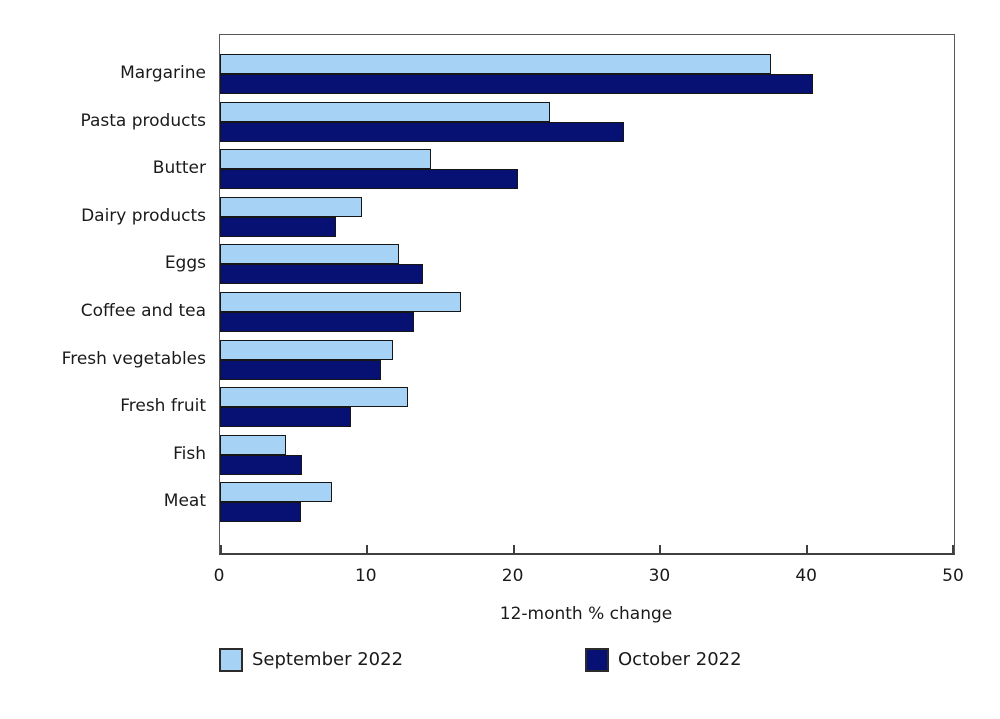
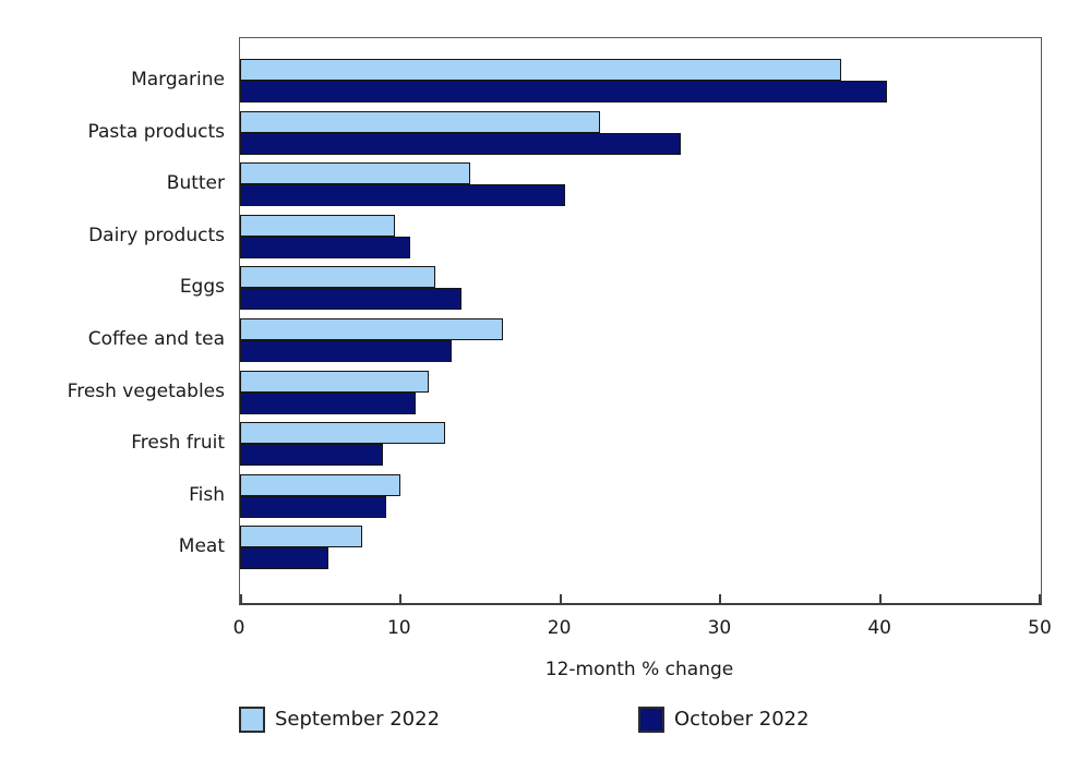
October 2022/Dairy products: 7.9 -> 10.6
September 2022/Fish: 4.5 -> 10.0
October 2022/Fish: 5.6 -> 9.1
